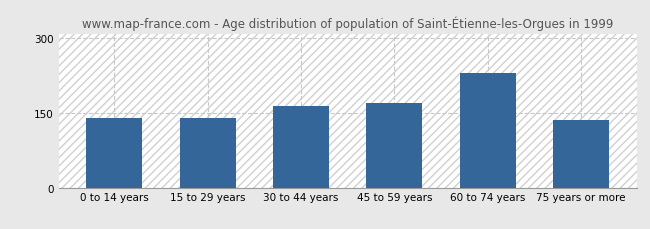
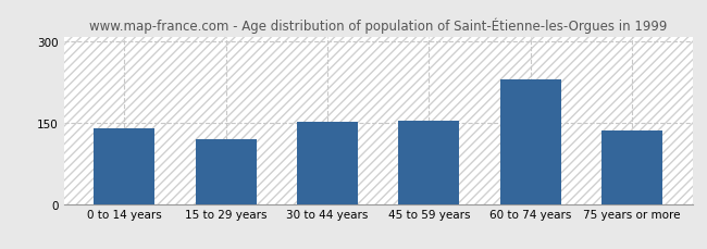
15 to 29 years: 140 -> 119
30 to 44 years: 165 -> 153
45 to 59 years: 170 -> 155
